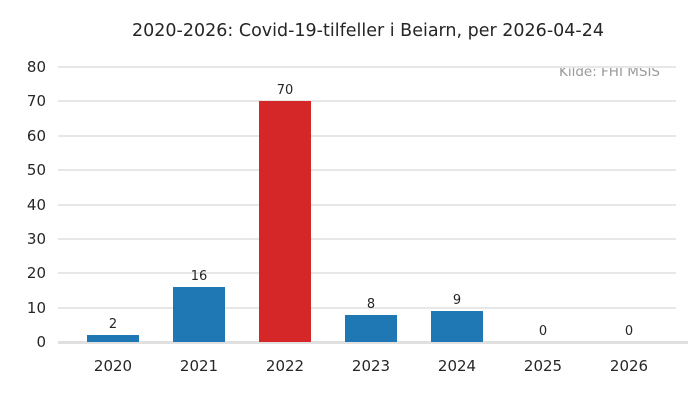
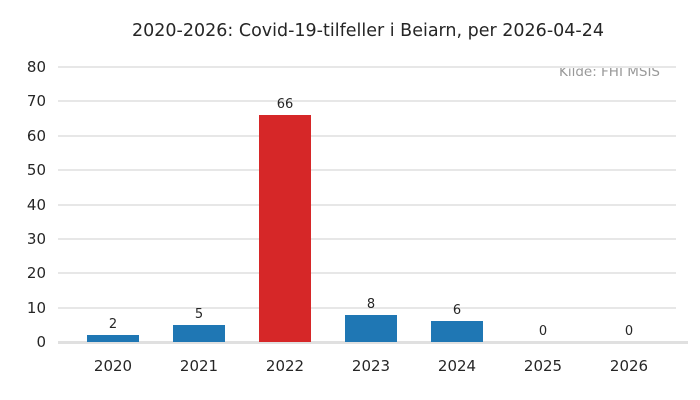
2021: 16 -> 5
2022: 70 -> 66
2024: 9 -> 6
